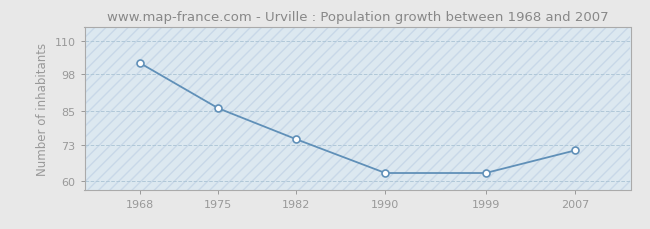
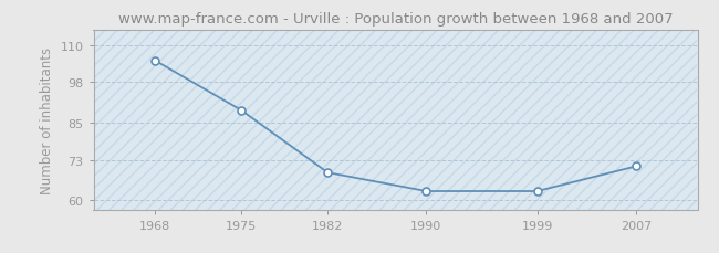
1968: 102 -> 105
1975: 86 -> 89
1982: 75 -> 69
